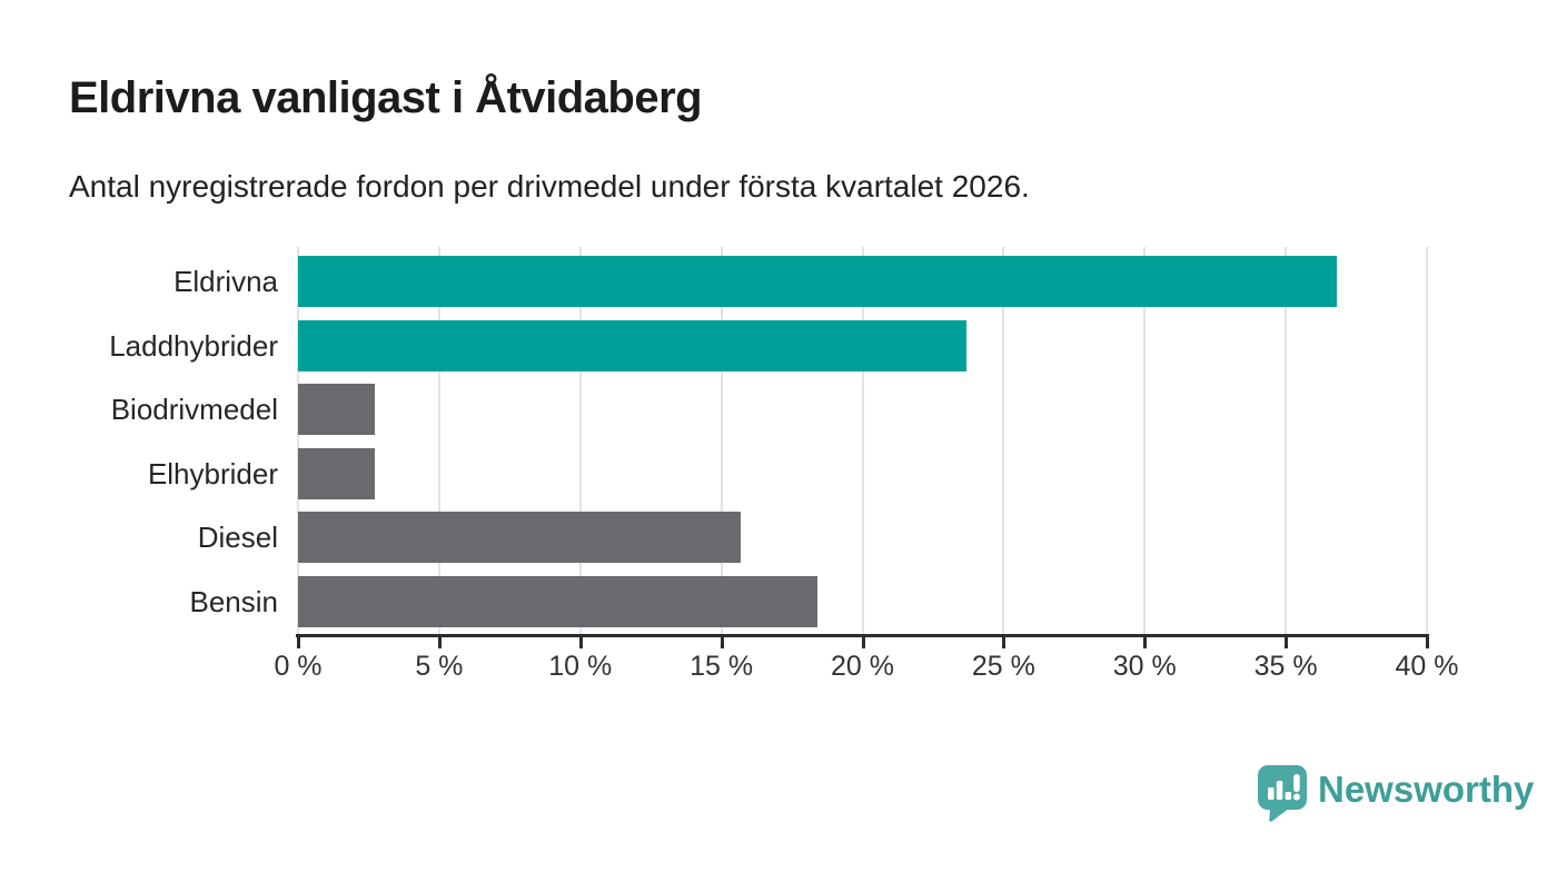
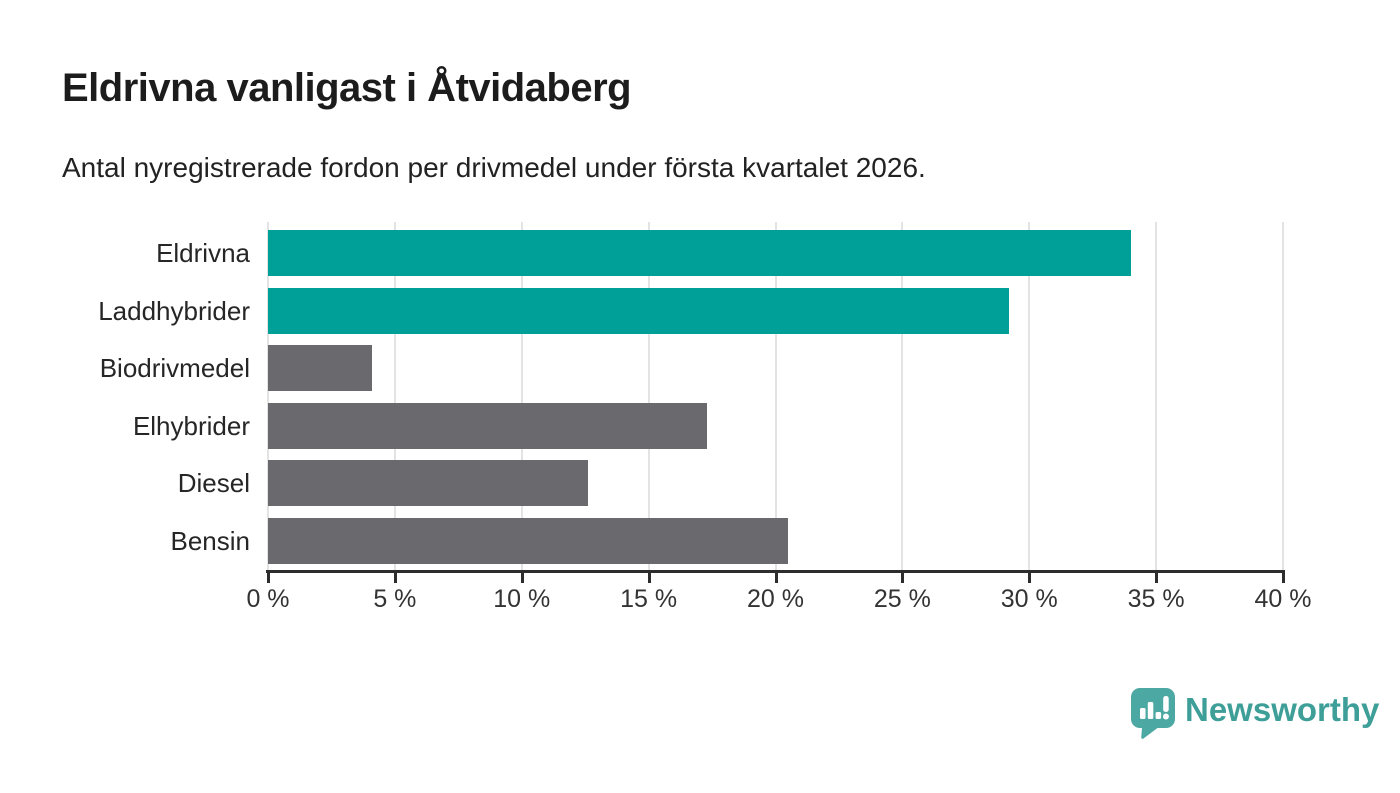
Eldrivna: 36.8% -> 34.0%
Laddhybrider: 23.7% -> 29.2%
Biodrivmedel: 2.7% -> 4.1%
Elhybrider: 2.7% -> 17.3%
Diesel: 15.7% -> 12.6%
Bensin: 18.4% -> 20.5%
